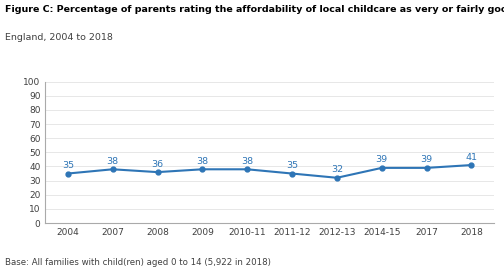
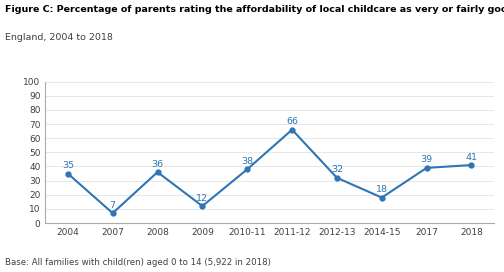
2007: 38 -> 7
2009: 38 -> 12
2011-12: 35 -> 66
2014-15: 39 -> 18
